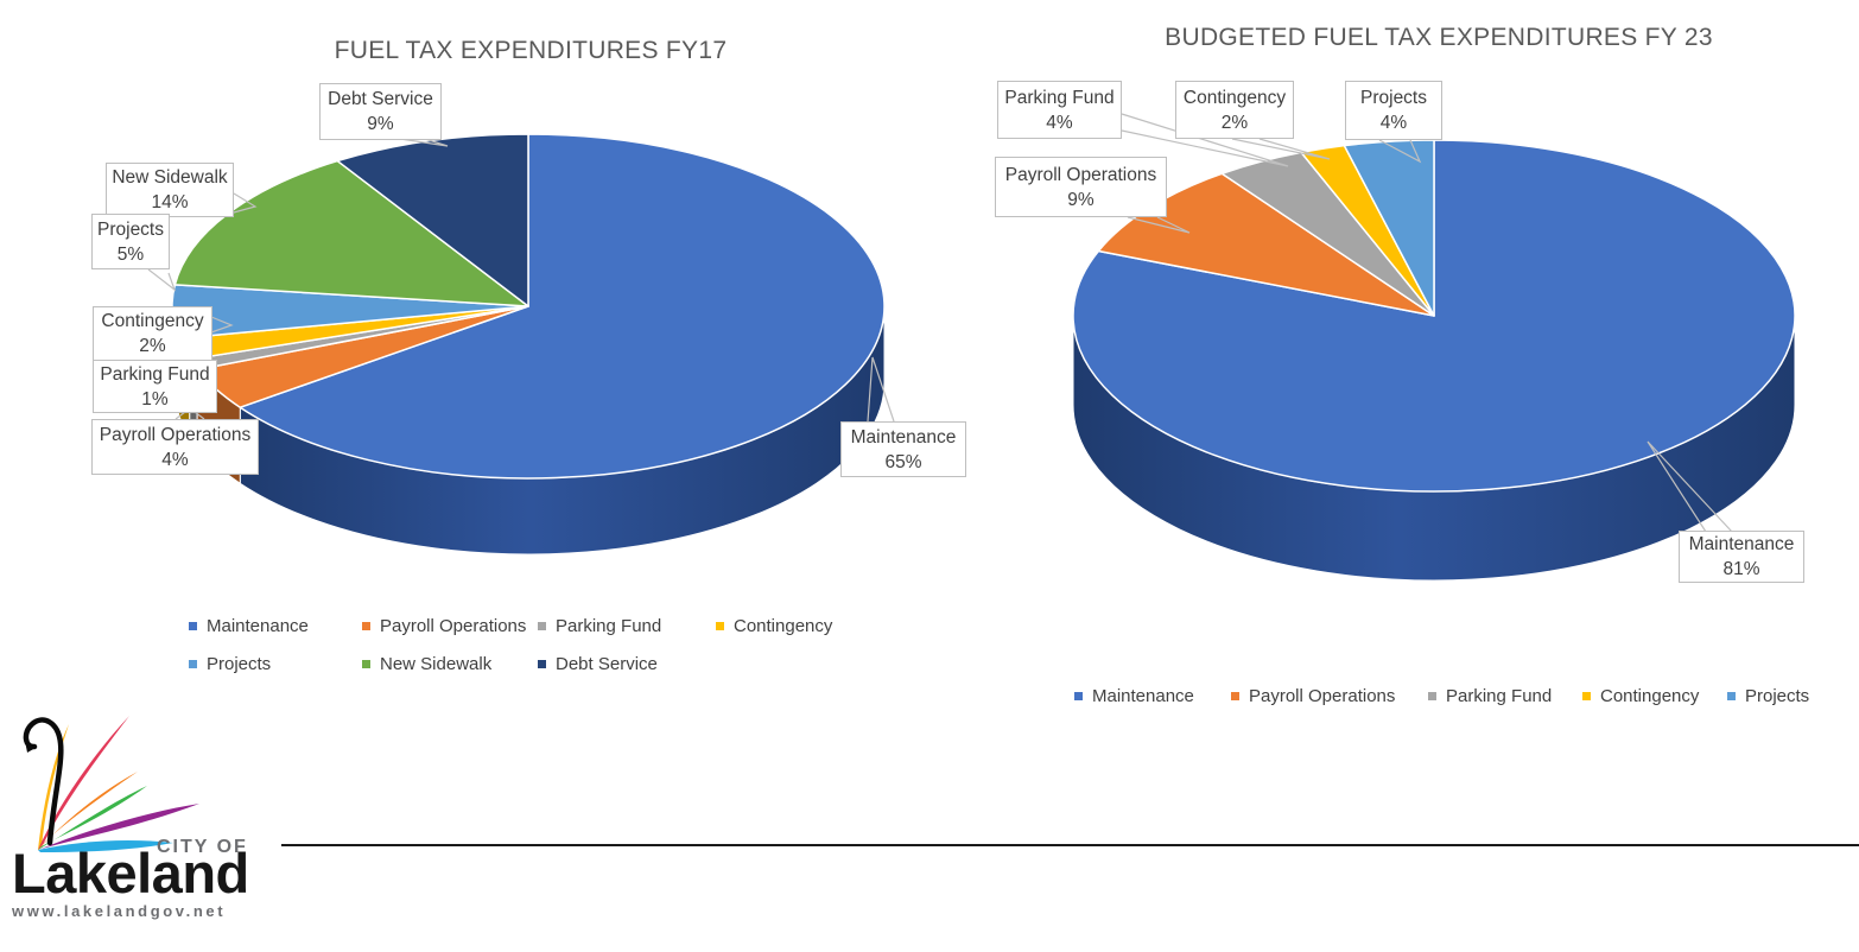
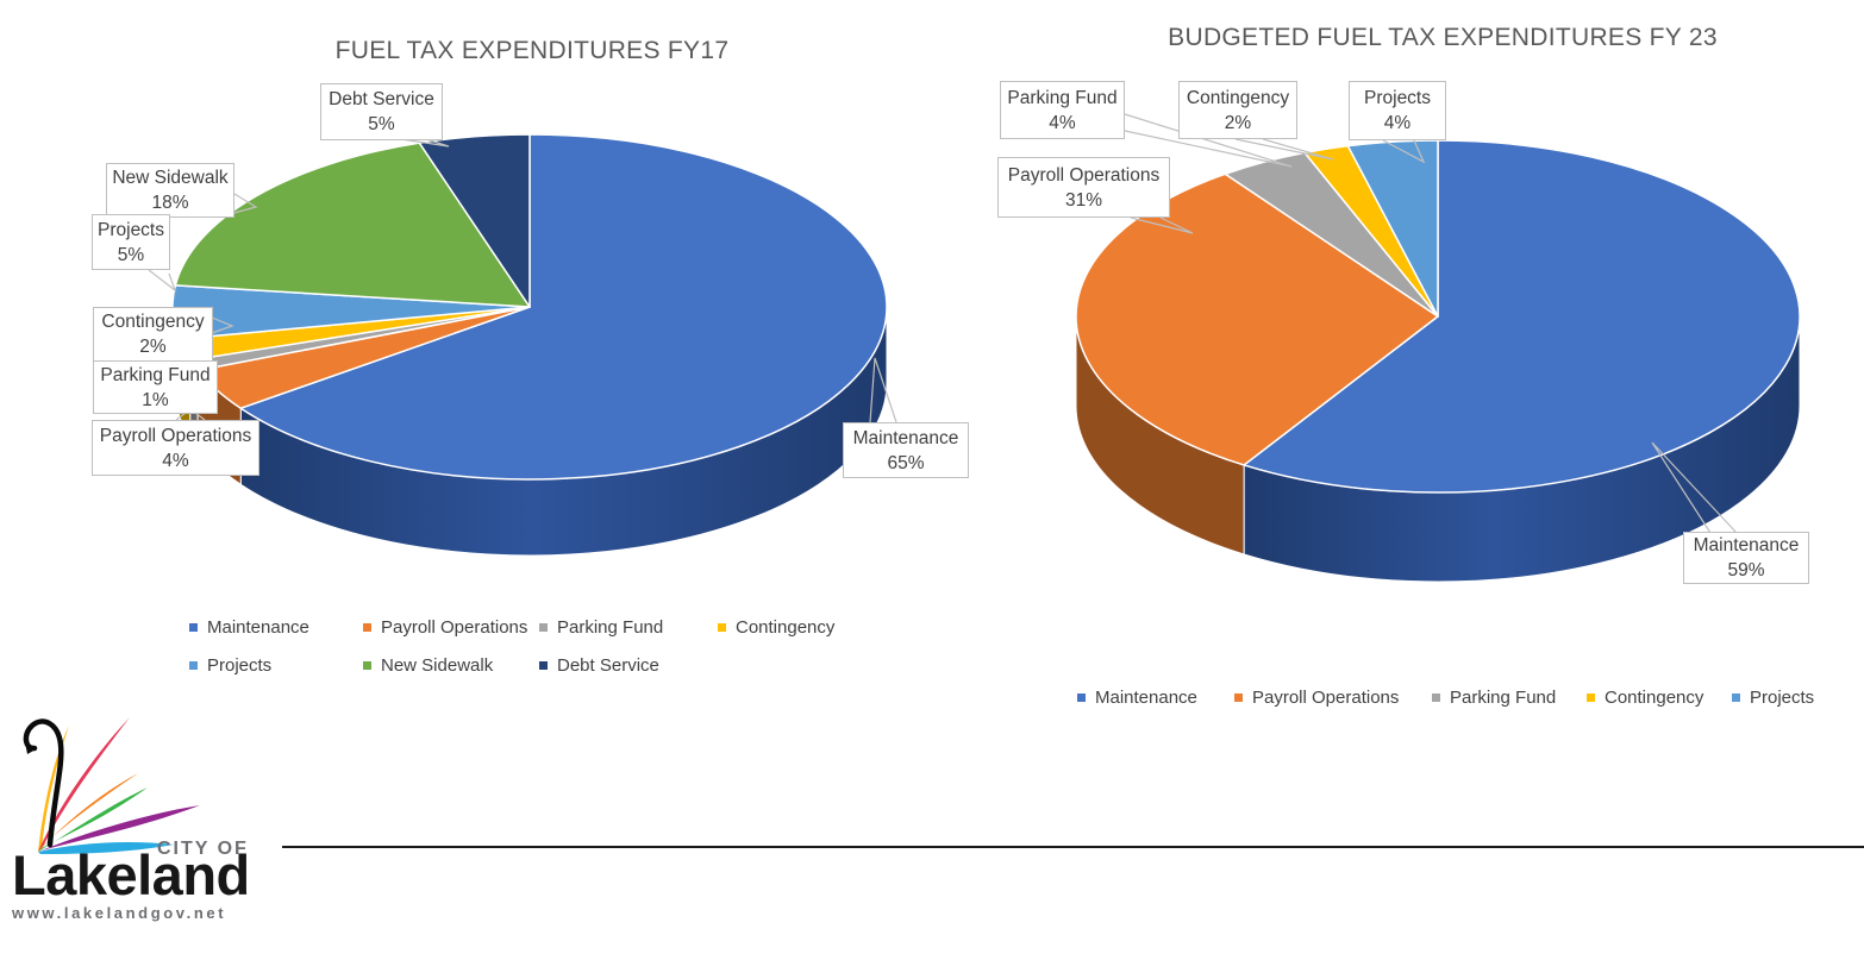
FUEL TAX EXPENDITURES FY17/New Sidewalk: 14% -> 18%
FUEL TAX EXPENDITURES FY17/Debt Service: 9% -> 5%
BUDGETED FUEL TAX EXPENDITURES FY 23/Maintenance: 81% -> 59%
BUDGETED FUEL TAX EXPENDITURES FY 23/Payroll Operations: 9% -> 31%
